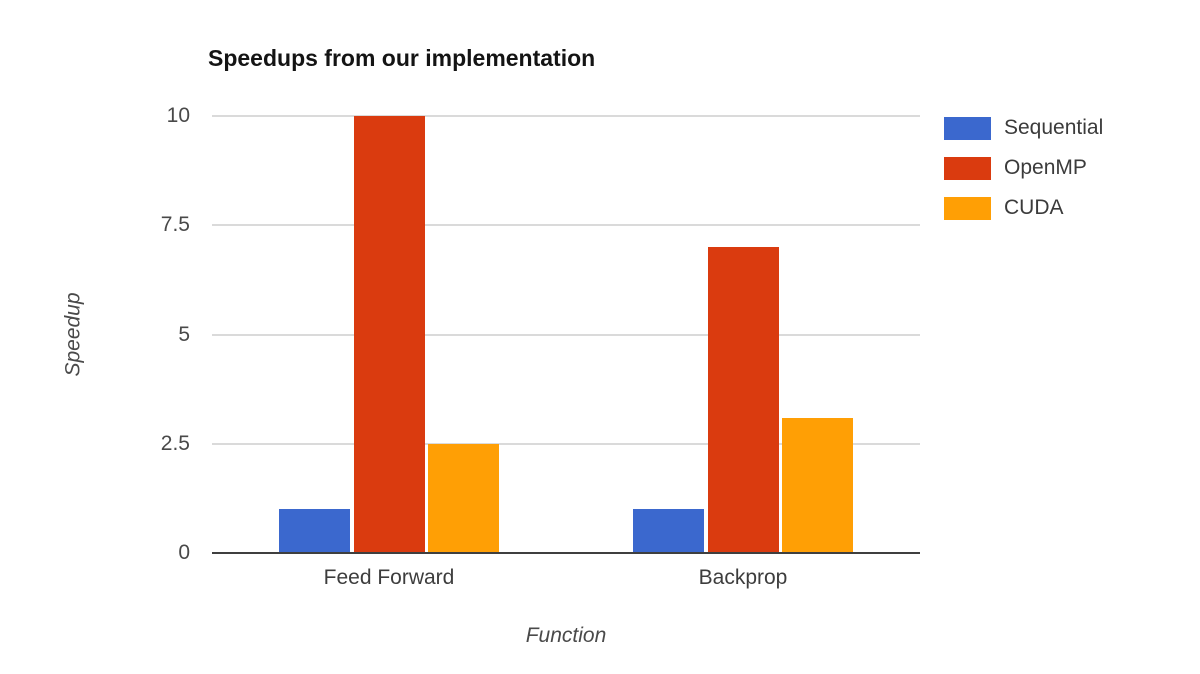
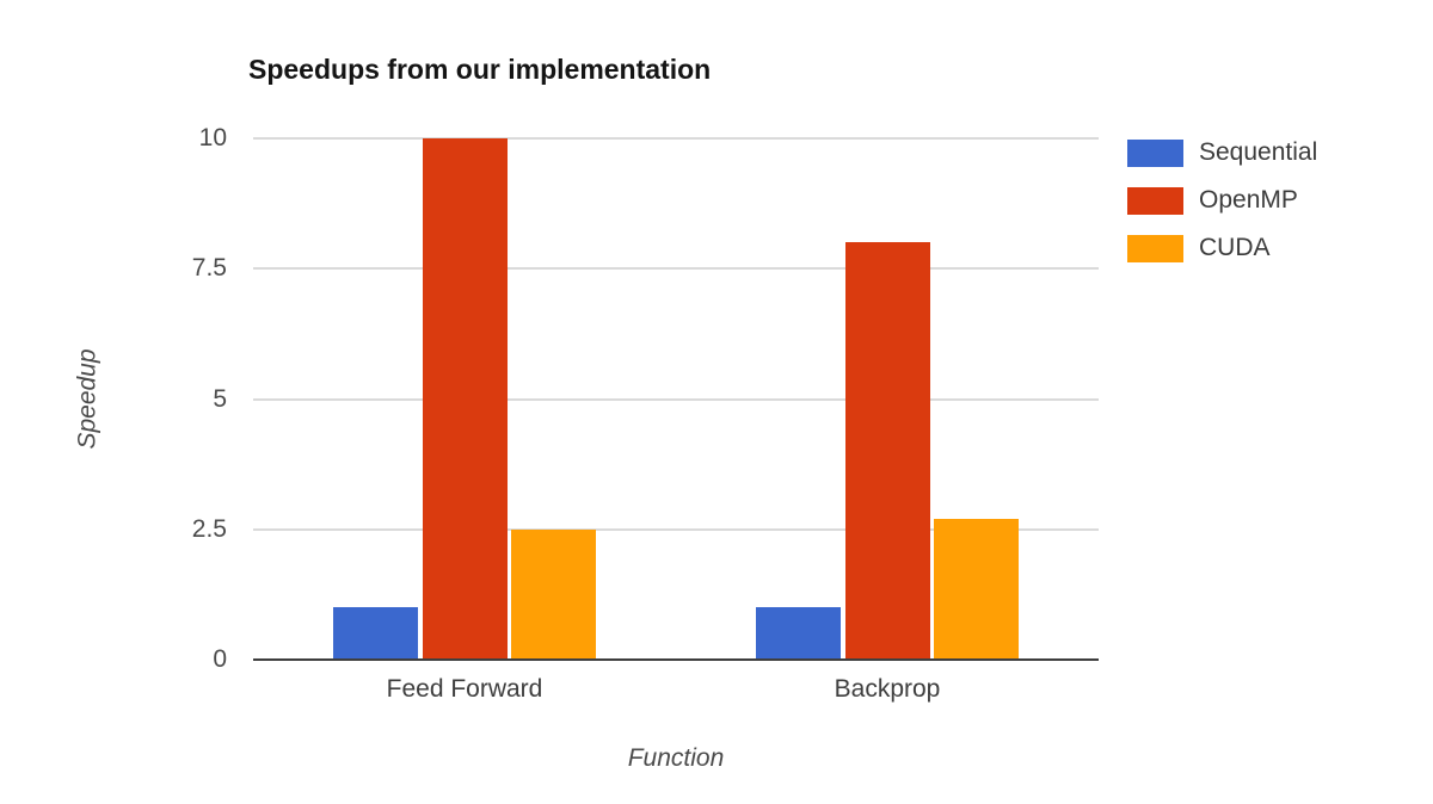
OpenMP/Backprop: 7 -> 8
CUDA/Backprop: 3.1 -> 2.7
